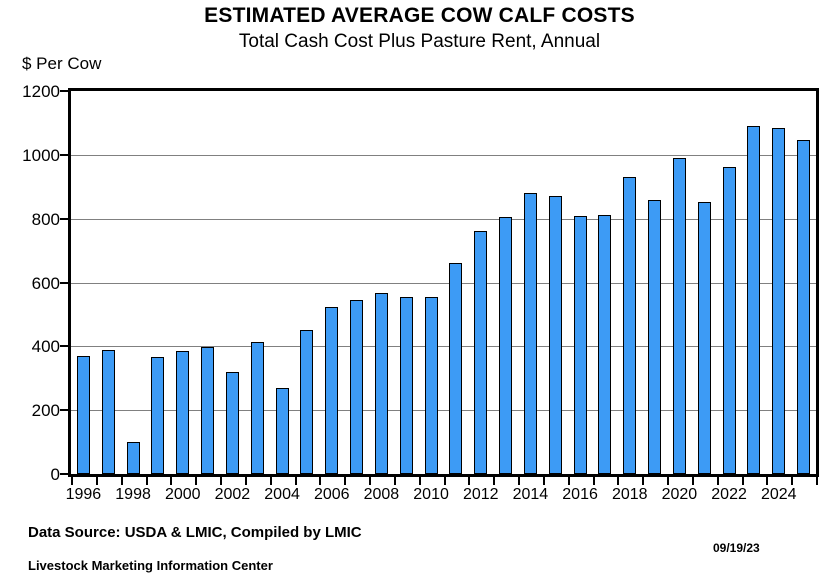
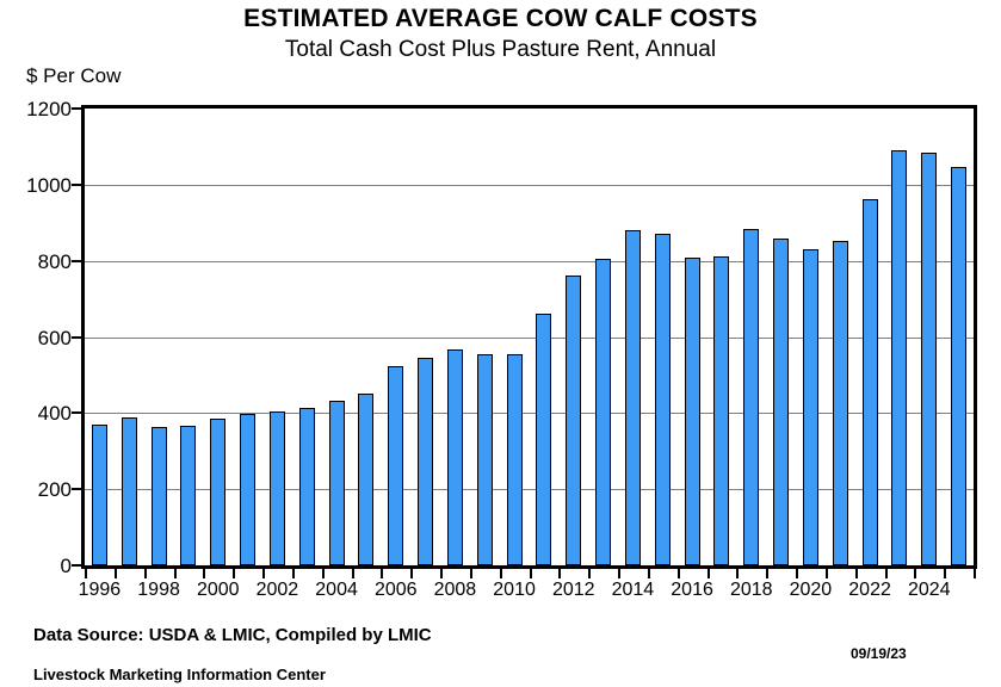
1998: 100 -> 360
2002: 320 -> 400
2004: 270 -> 430
2018: 930 -> 880
2020: 990 -> 830
